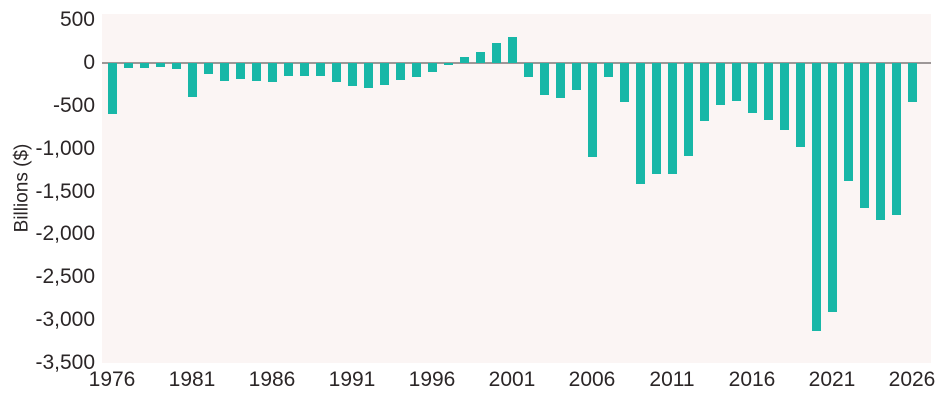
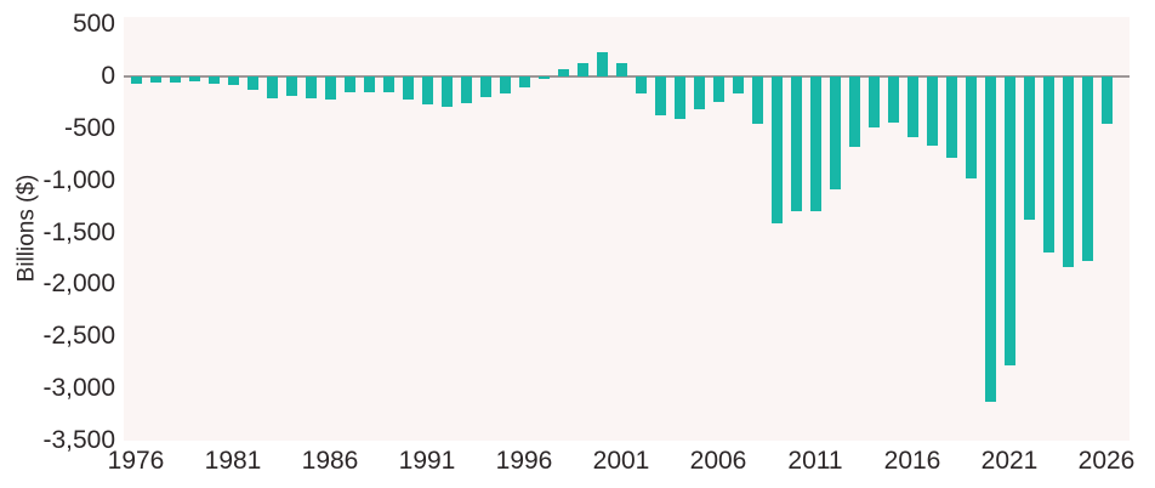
1976: -600 -> -100
1981: -400 -> -100
2001: 300 -> 100
2006: -1100 -> -200
2021: -2900 -> -2800
